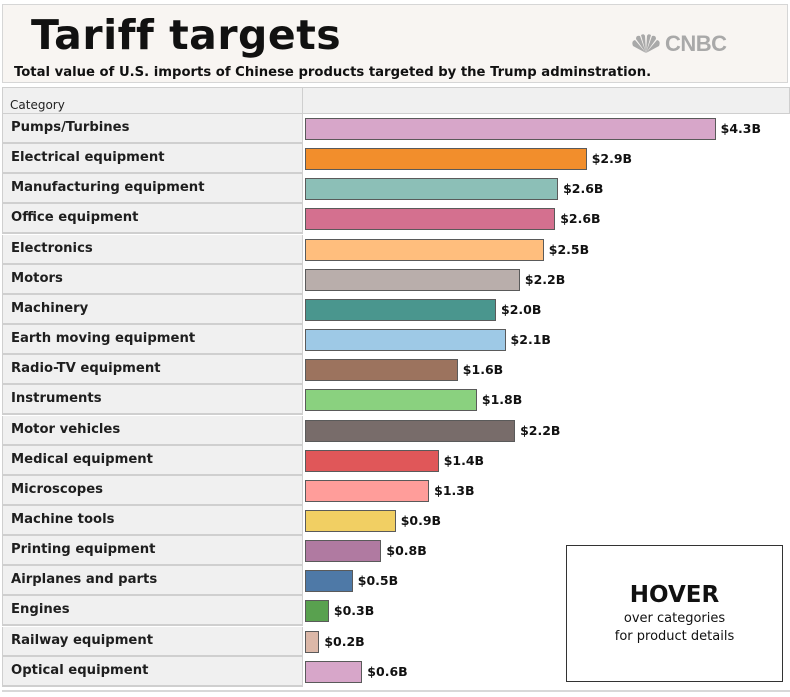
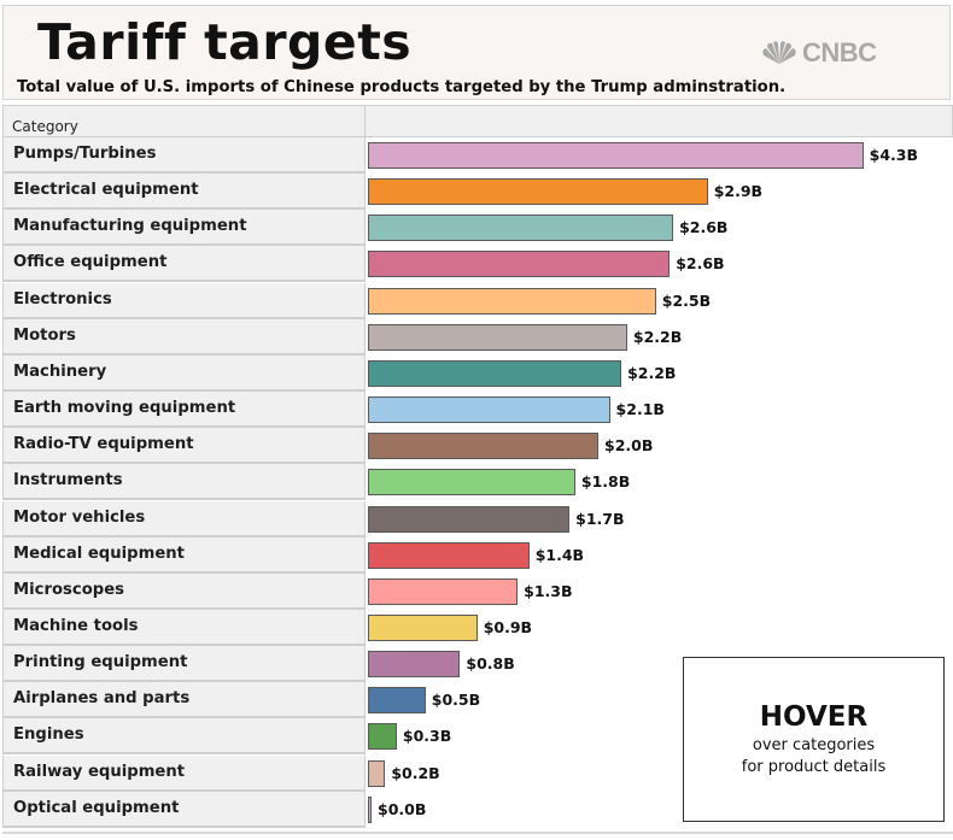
Machinery: $2.0B -> $2.2B
Radio-TV equipment: $1.6B -> $2.0B
Motor vehicles: $2.2B -> $1.7B
Optical equipment: $0.6B -> $0.0B
